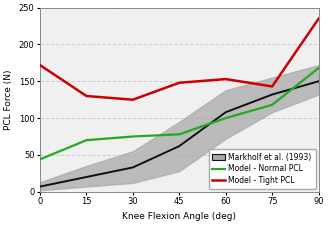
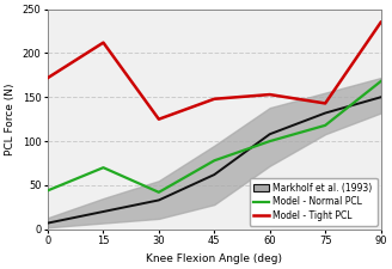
Model - Tight PCL/15: 130 -> 212
Model - Normal PCL/30: 75 -> 42
